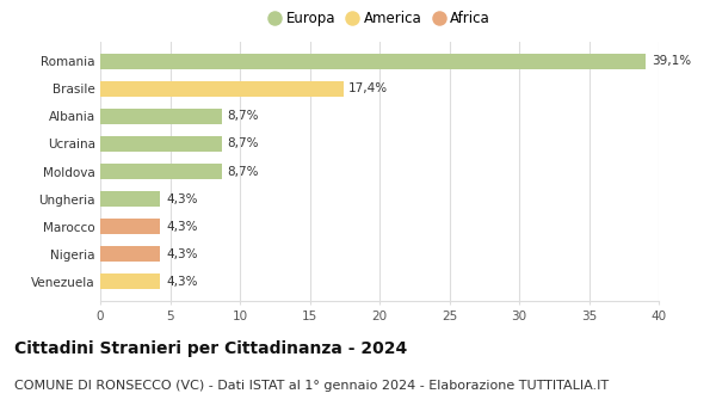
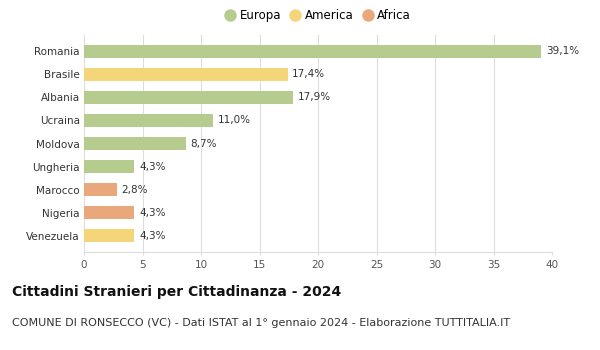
Albania: 8,7% -> 17,9%
Ucraina: 8,7% -> 11,0%
Marocco: 4,3% -> 2,8%
